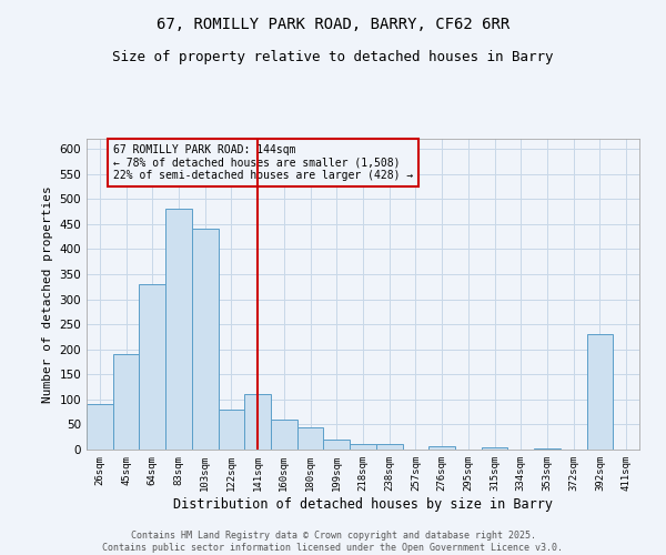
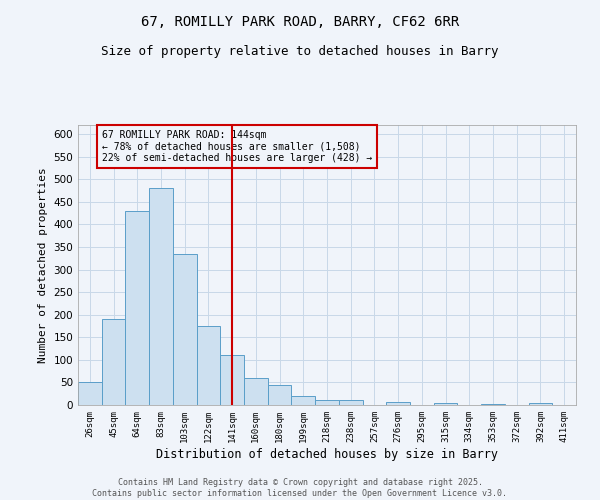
26sqm: 90 -> 50
64sqm: 330 -> 430
103sqm: 440 -> 335
122sqm: 80 -> 175
392sqm: 230 -> 4
